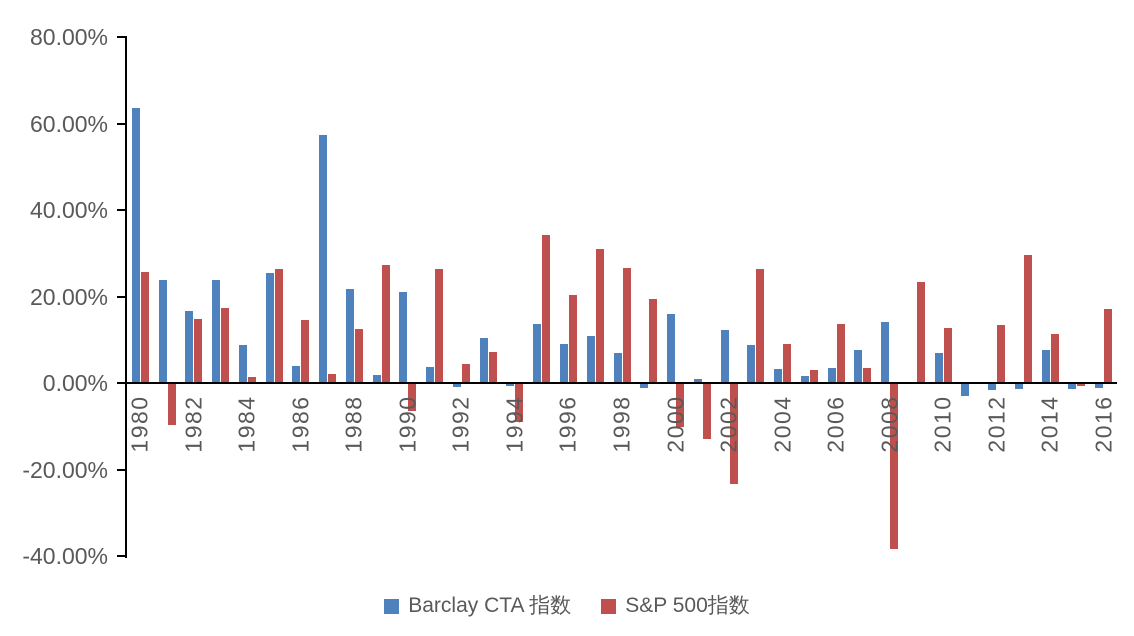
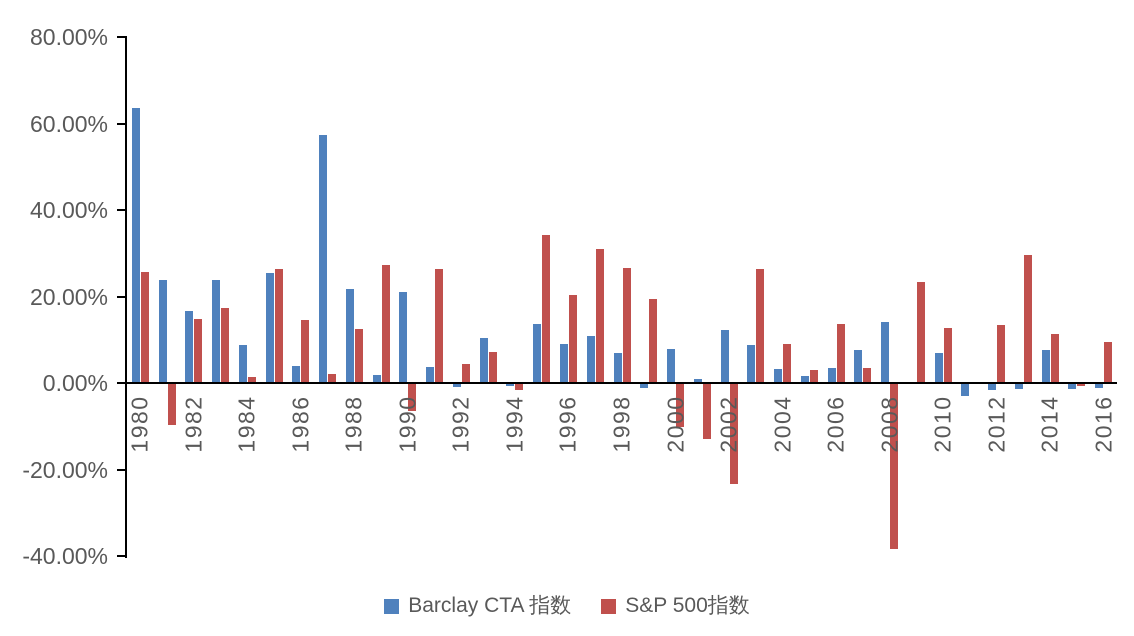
S&P 500指数/1994: -9% -> -2%
Barclay CTA 指数/2000: 16% -> 8%
S&P 500指数/2016: 17% -> 10%
